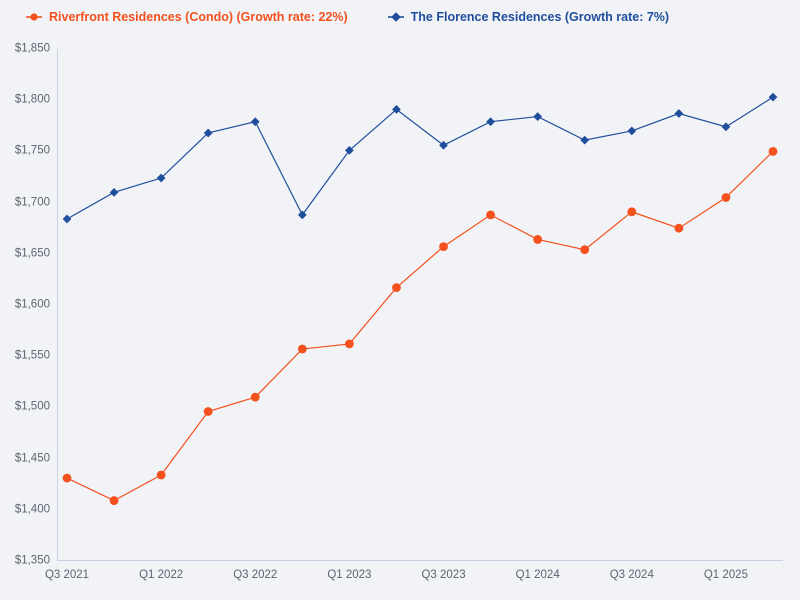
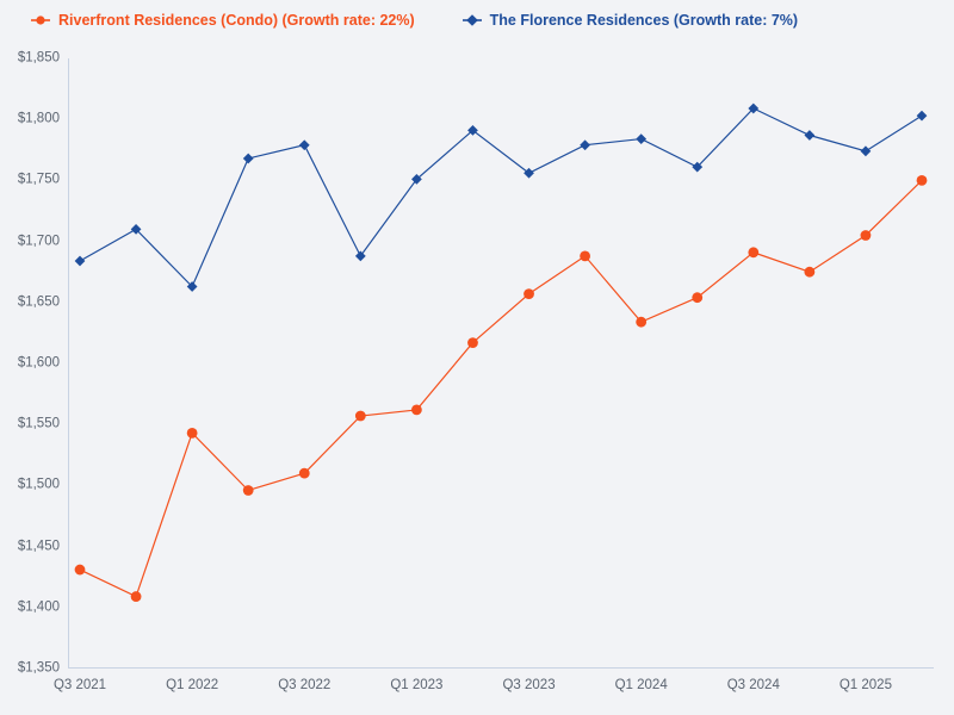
Riverfront Residences (Condo) (Growth rate: 22%)/Q1 2022: $1434 -> $1543
The Florence Residences (Growth rate: 7%)/Q1 2022: $1724 -> $1663
Riverfront Residences (Condo) (Growth rate: 22%)/Q1 2024: $1664 -> $1634
The Florence Residences (Growth rate: 7%)/Q3 2024: $1770 -> $1809
